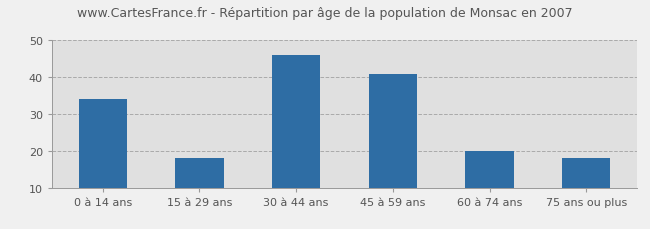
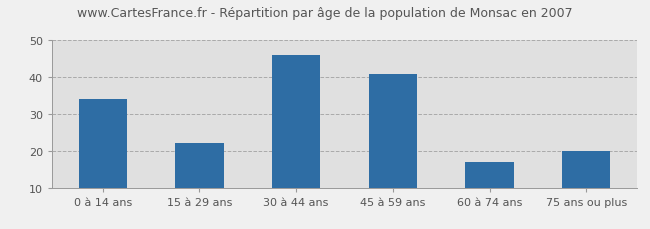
15 à 29 ans: 18 -> 22
60 à 74 ans: 20 -> 17
75 ans ou plus: 18 -> 20
